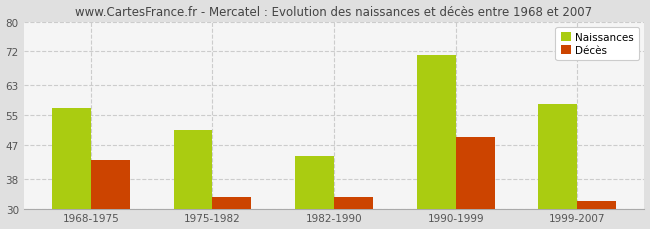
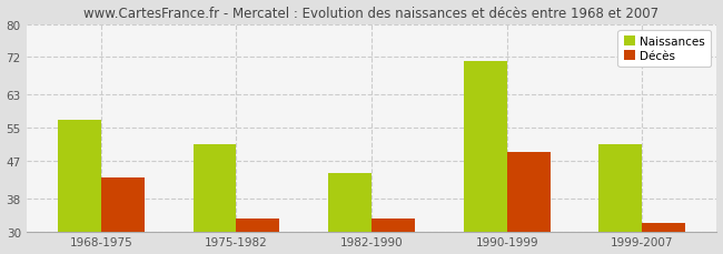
Naissances/1999-2007: 58 -> 51
